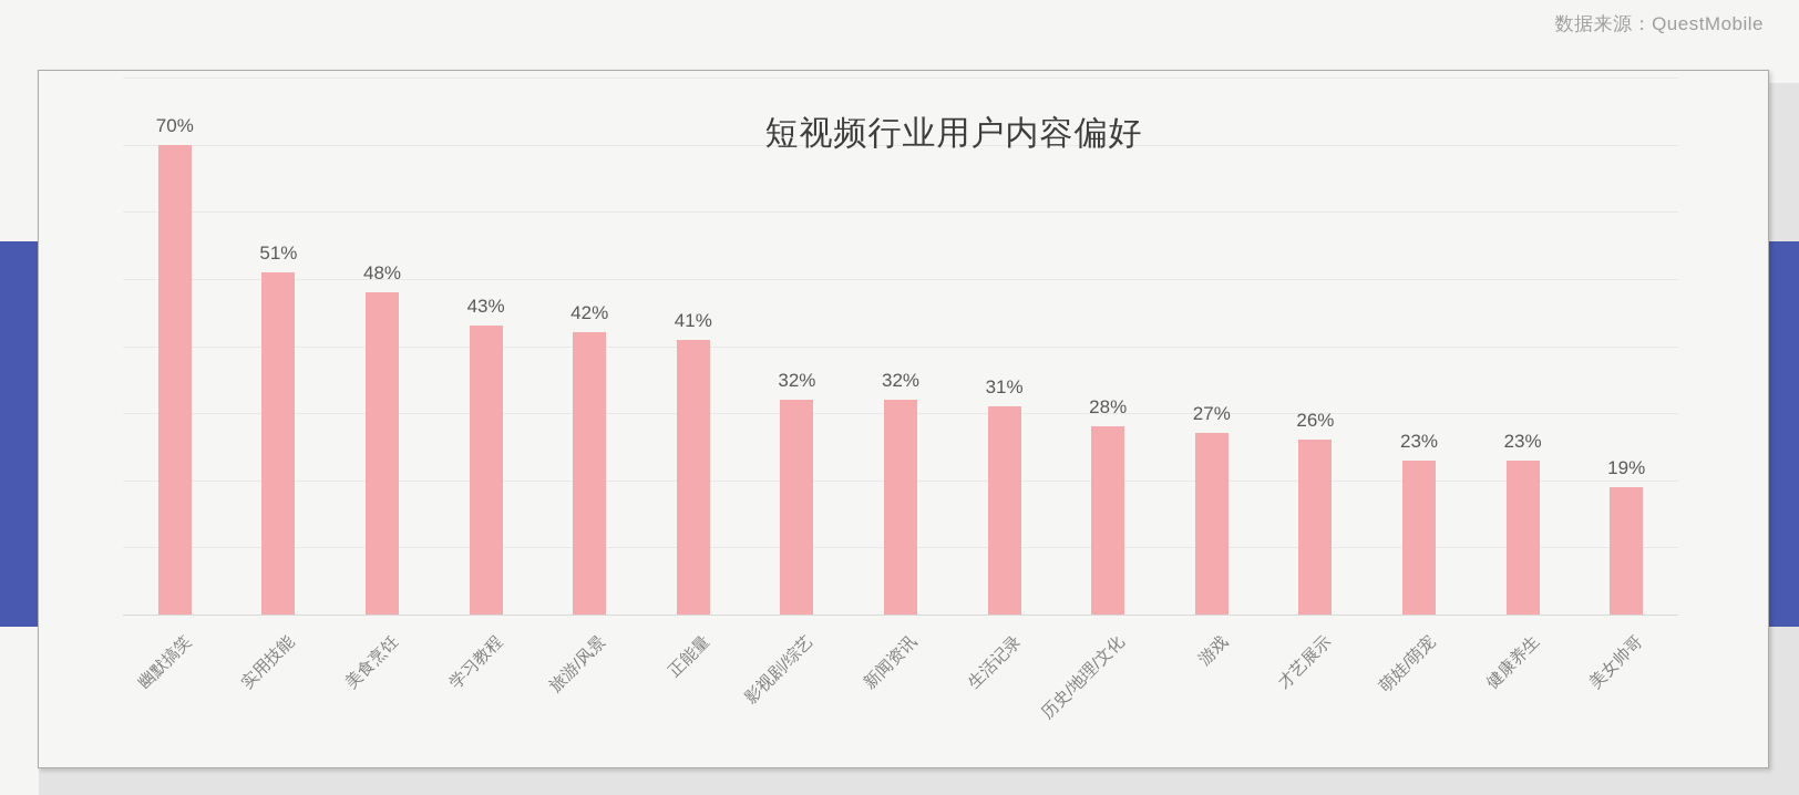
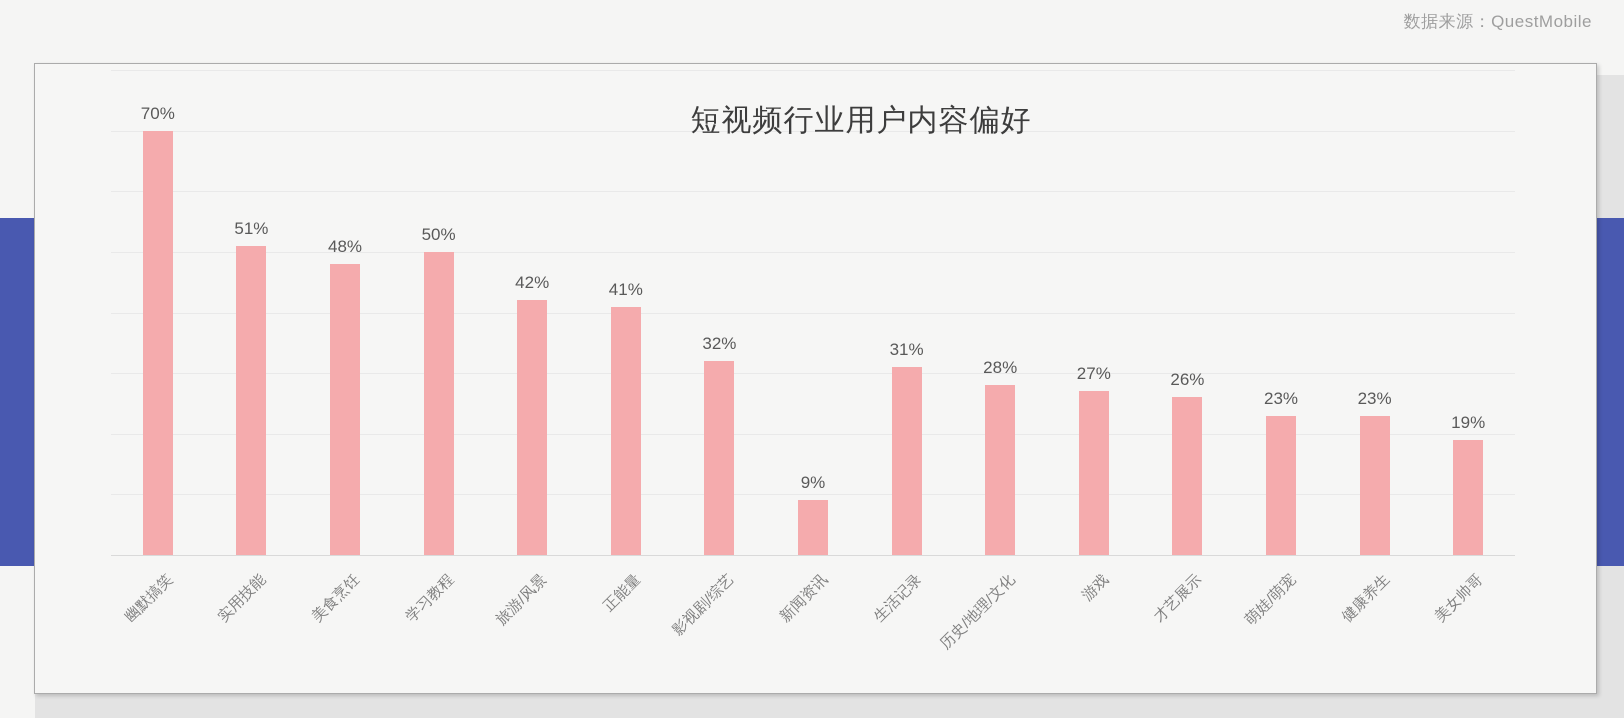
学习教程: 43% -> 50%
新闻资讯: 32% -> 9%
